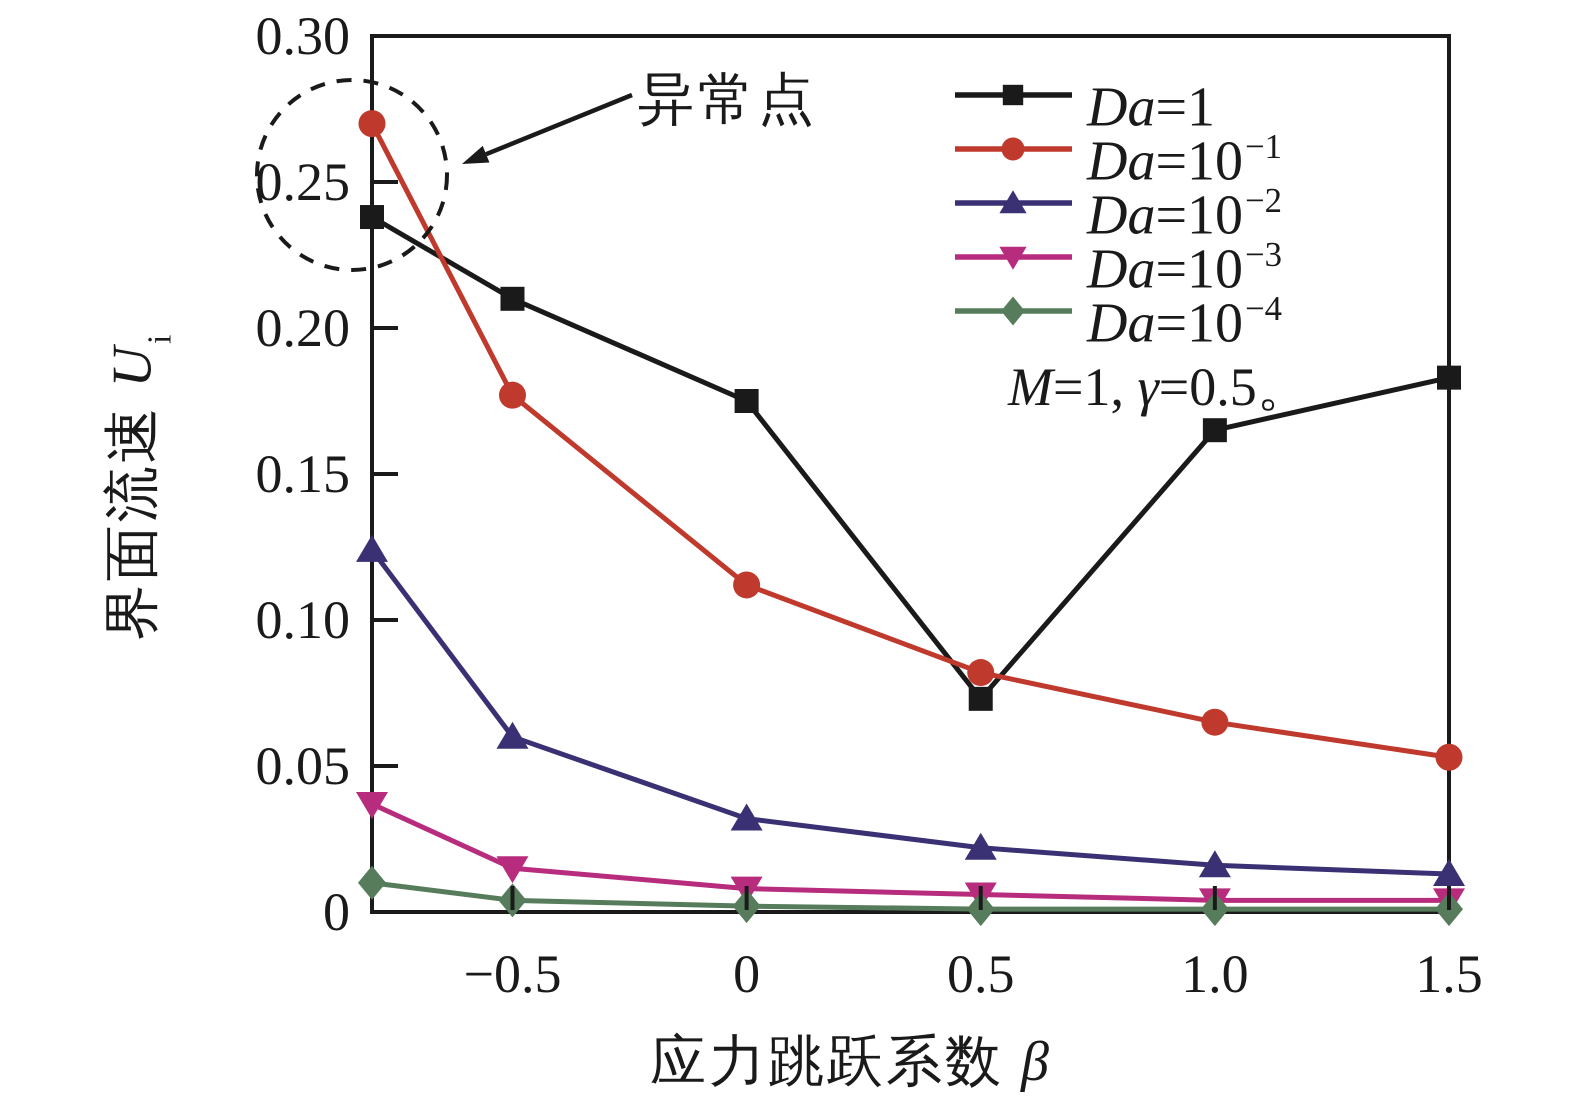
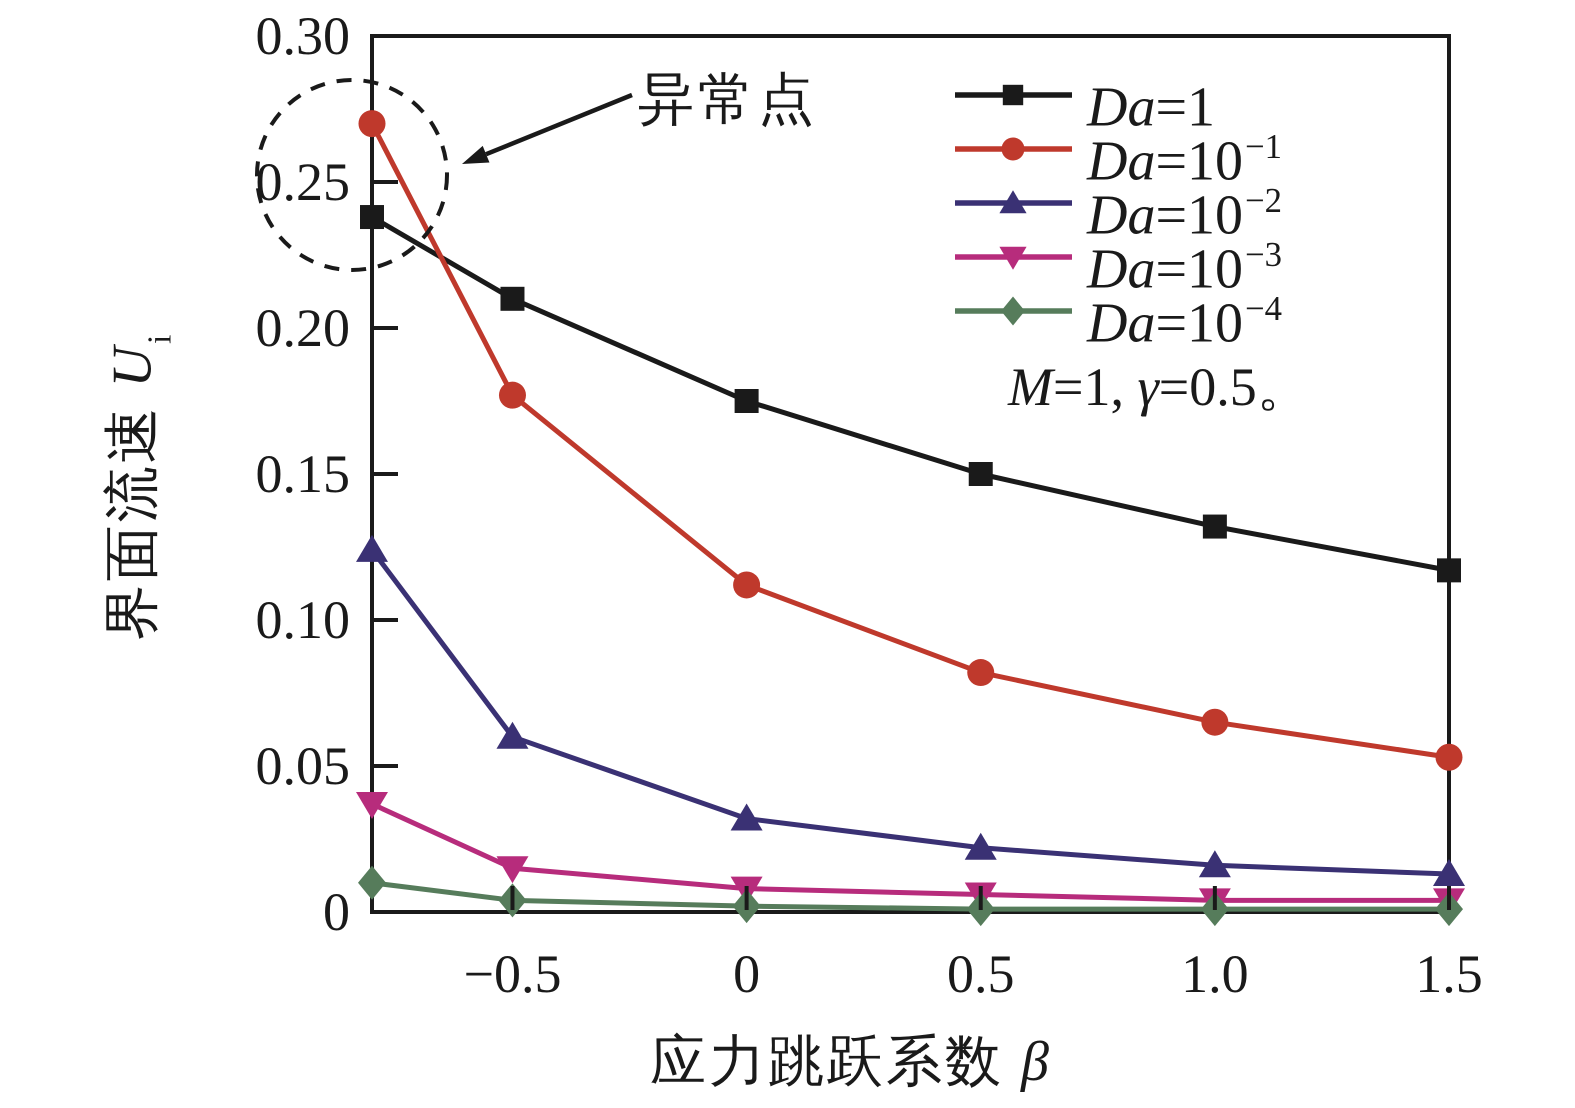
Da=1/0.5: 0.073 -> 0.150
Da=1/1.0: 0.165 -> 0.132
Da=1/1.5: 0.183 -> 0.117
